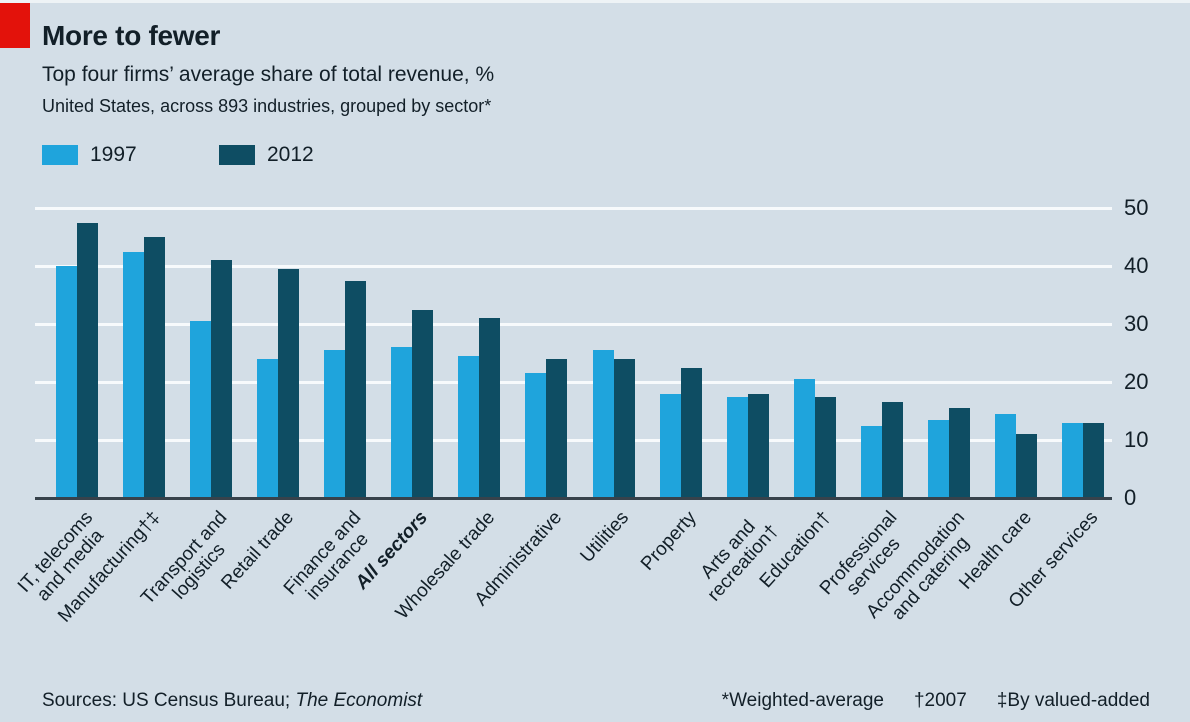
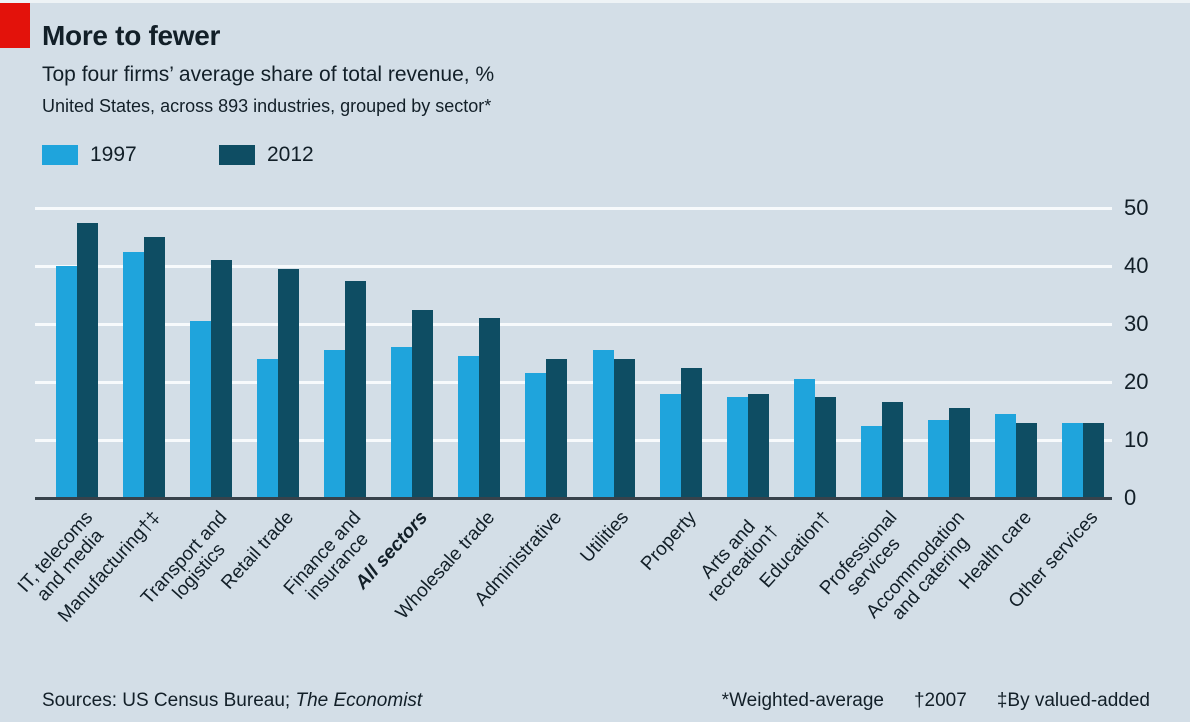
2012/Health care: 11 -> 13
